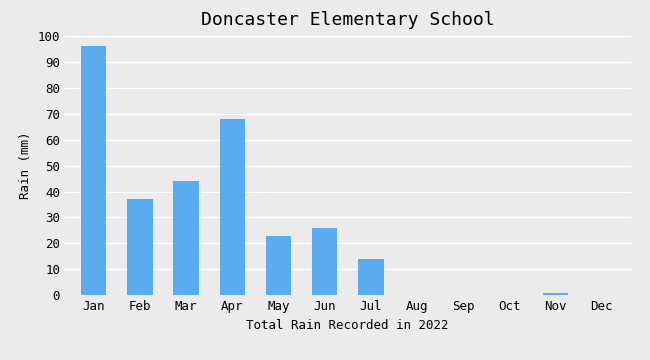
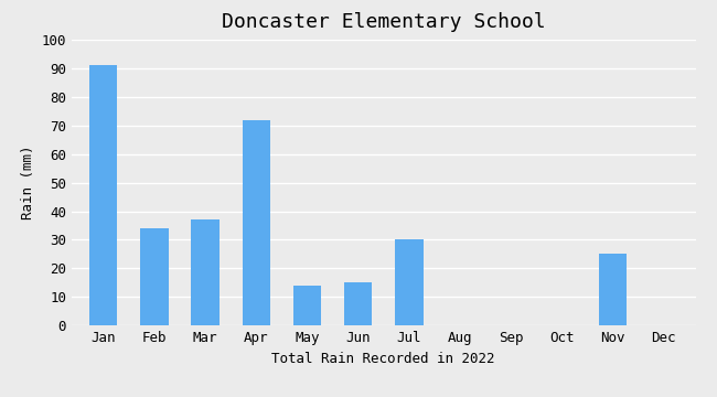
Jan: 96 -> 91
Feb: 37 -> 34
Mar: 44 -> 37
Apr: 68 -> 72
May: 23 -> 14
Jun: 26 -> 15
Jul: 14 -> 30
Nov: 1 -> 25
